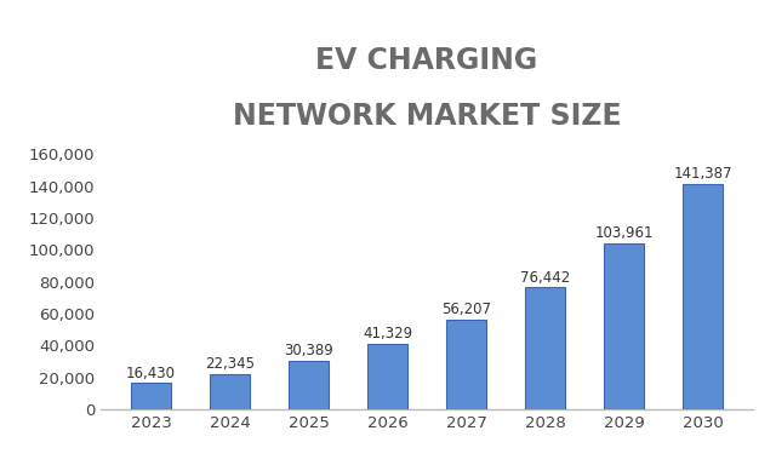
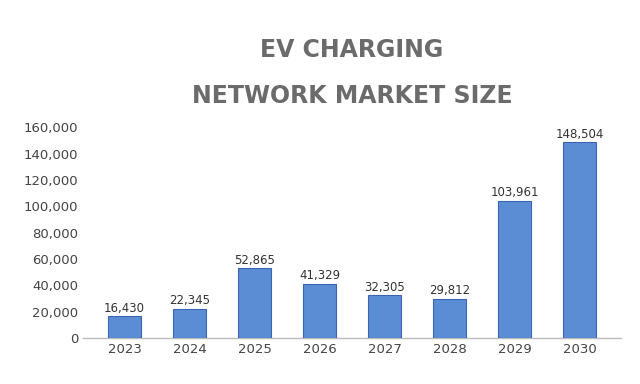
2025: 30,389 -> 52,865
2027: 56,207 -> 32,305
2028: 76,442 -> 29,812
2030: 141,387 -> 148,504
